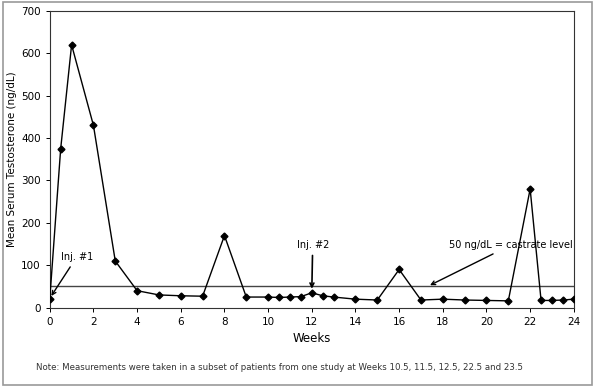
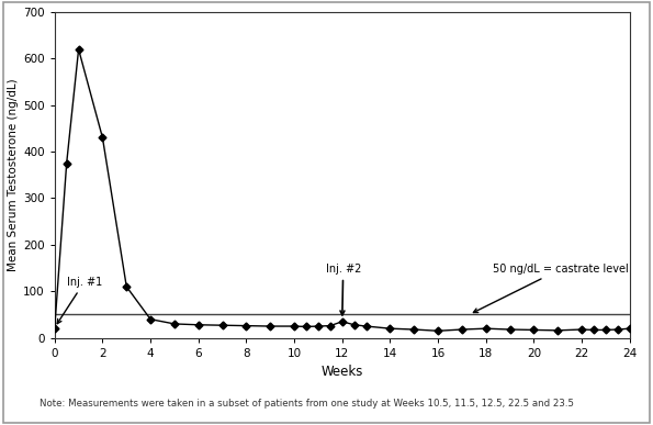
8: 170 -> 26
16: 90 -> 15
22: 280 -> 18
